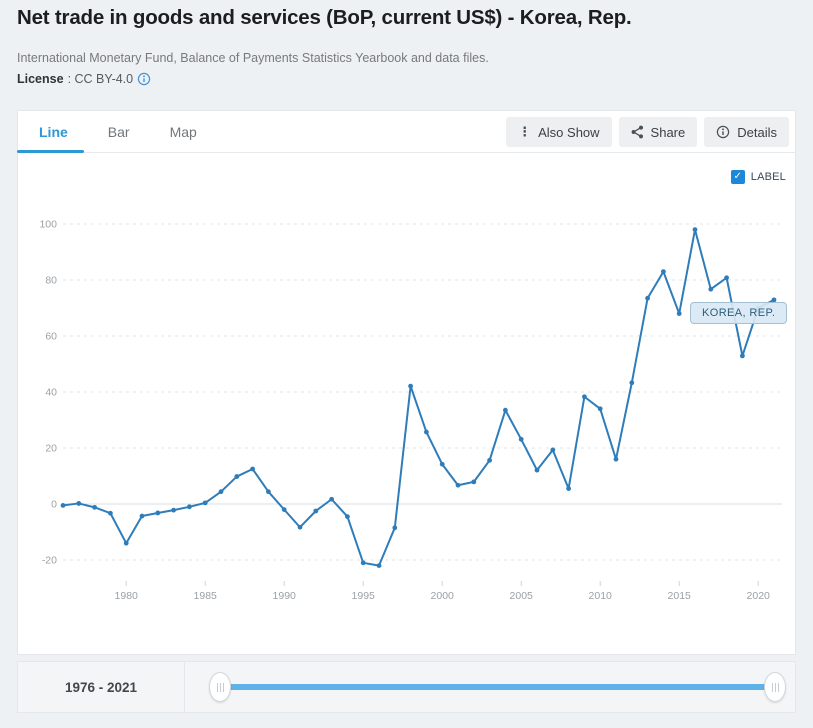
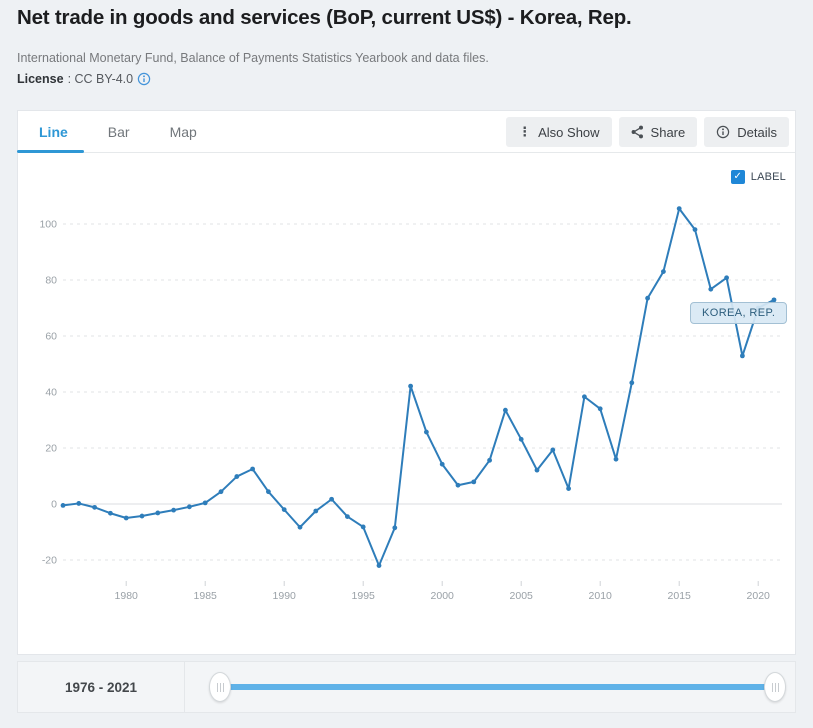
1980: -14 -> -5
1995: -21 -> -8
2015: 68 -> 106
